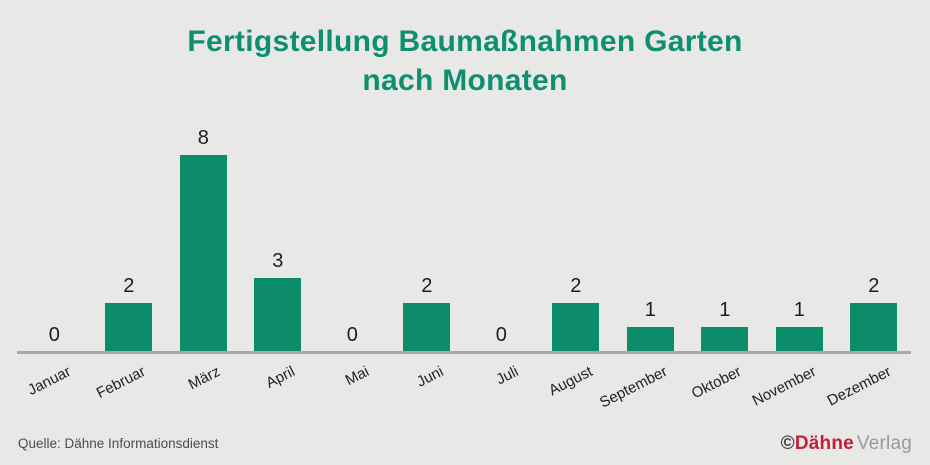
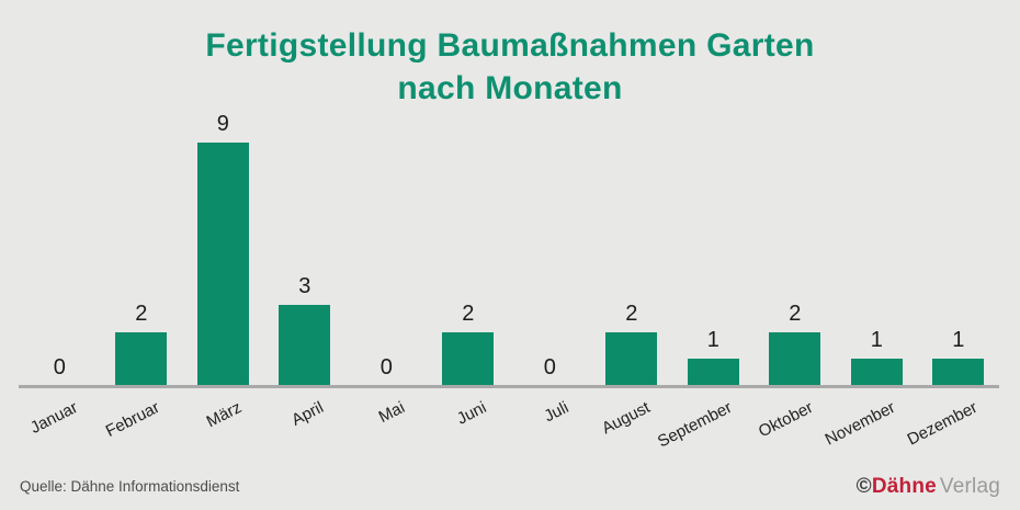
März: 8 -> 9
Oktober: 1 -> 2
Dezember: 2 -> 1
